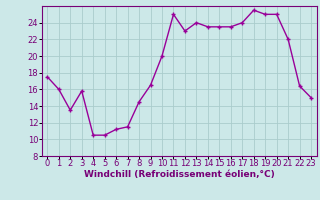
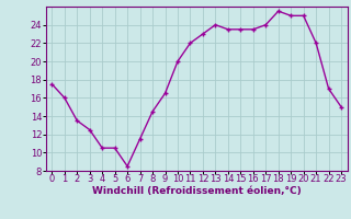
3: 15.8 -> 12.5
6: 11.2 -> 8.5
11: 25.0 -> 22.0
22: 16.4 -> 17.0
